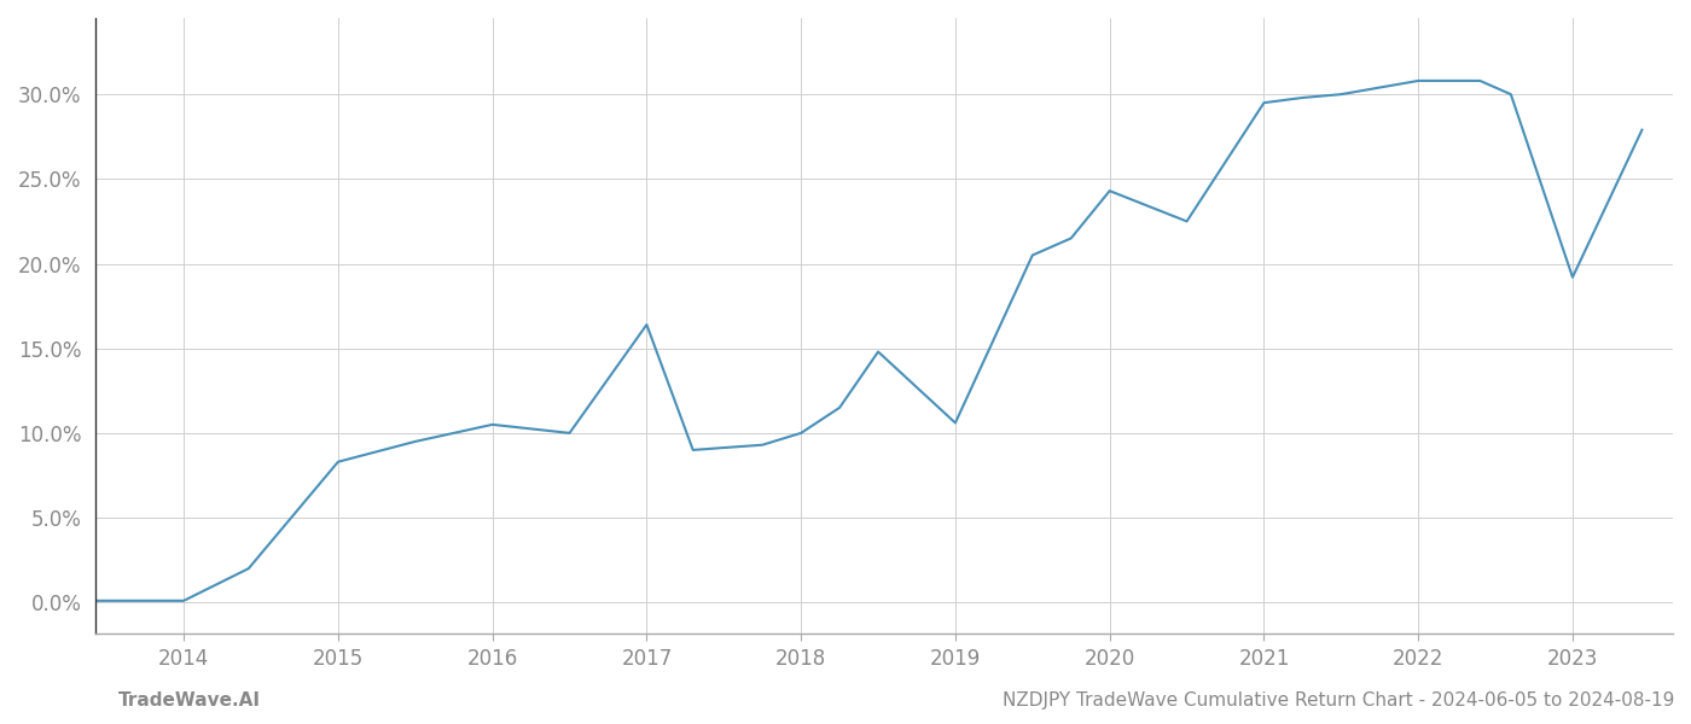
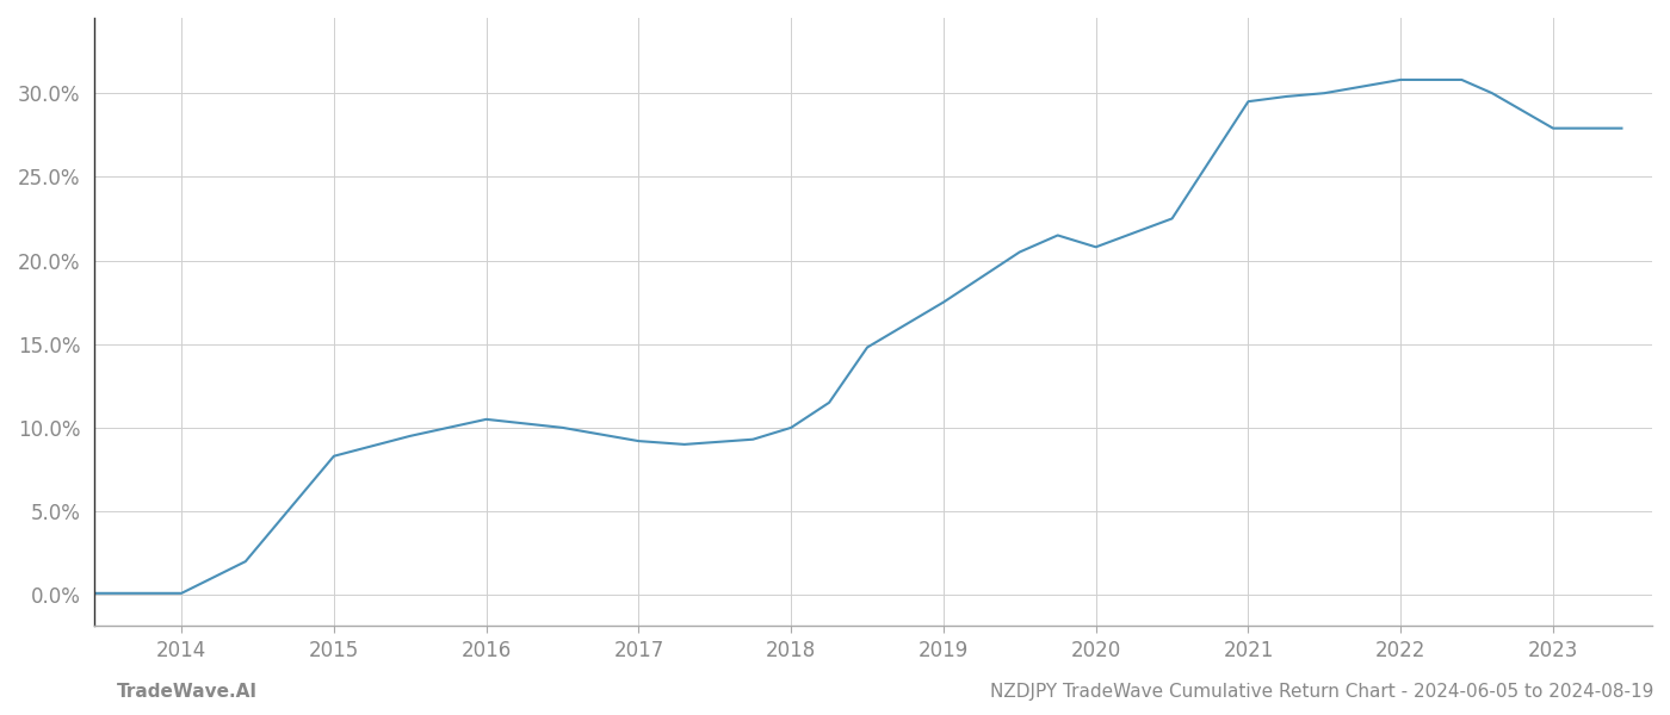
2017: 16.4% -> 9.2%
2019: 10.6% -> 17.5%
2020: 24.3% -> 20.8%
2023: 19.2% -> 27.9%
